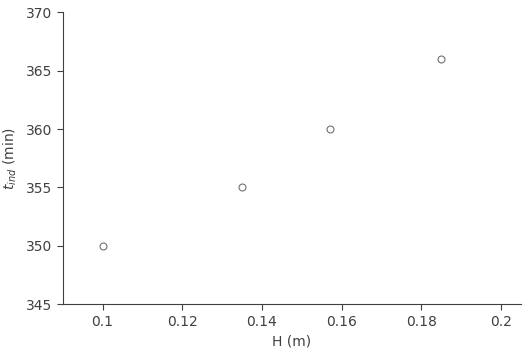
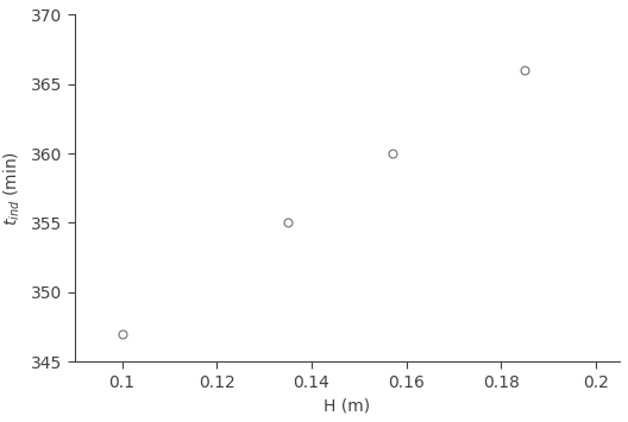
0.1: 350 -> 347
